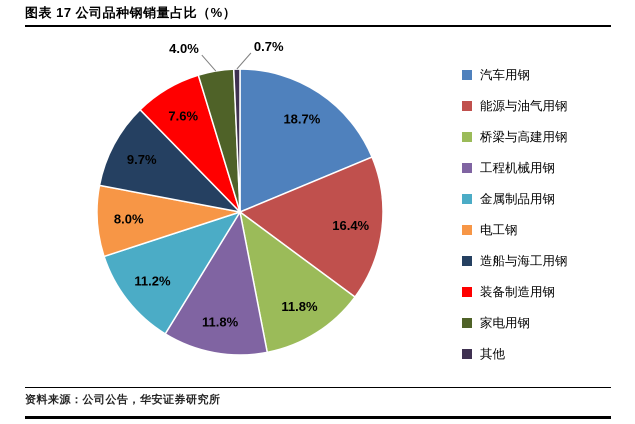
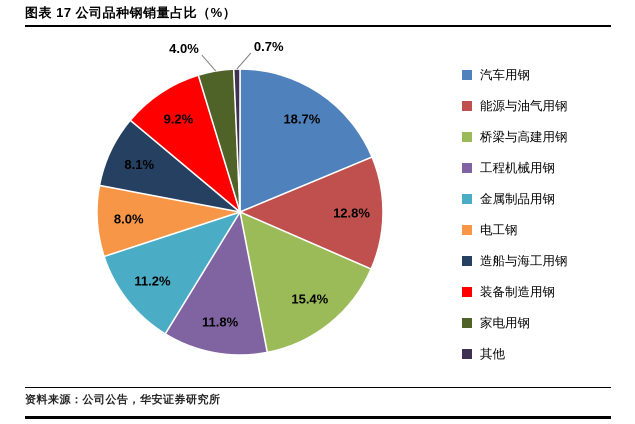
能源与油气用钢: 16.4% -> 12.8%
桥梁与高建用钢: 11.8% -> 15.4%
造船与海工用钢: 9.7% -> 8.1%
装备制造用钢: 7.6% -> 9.2%
